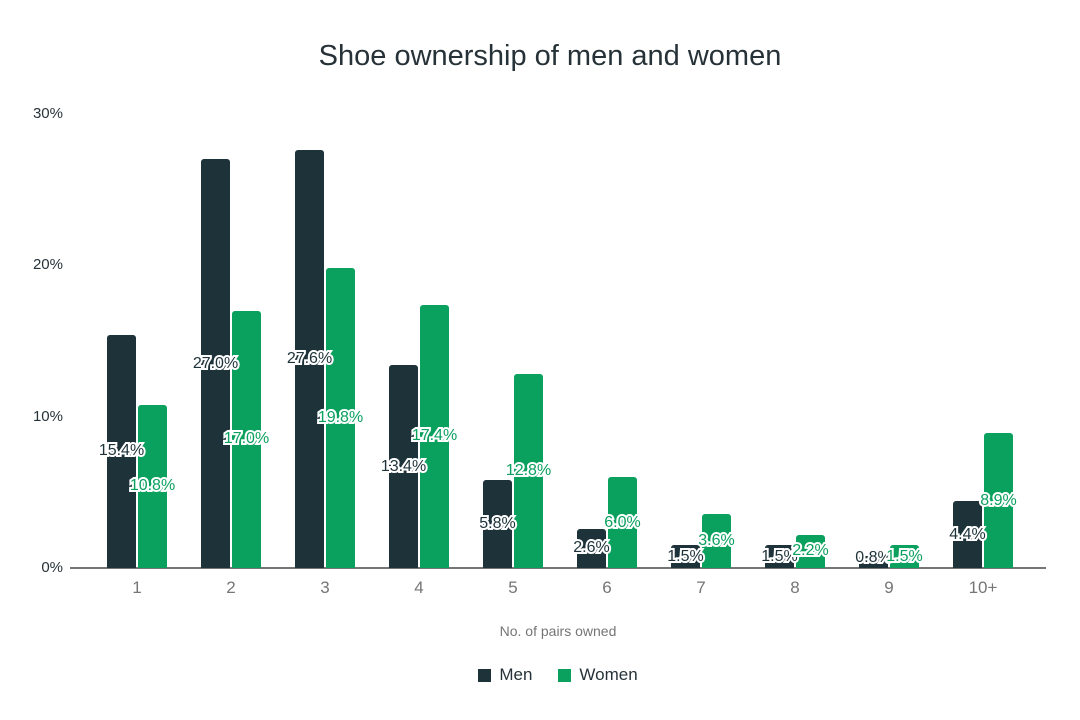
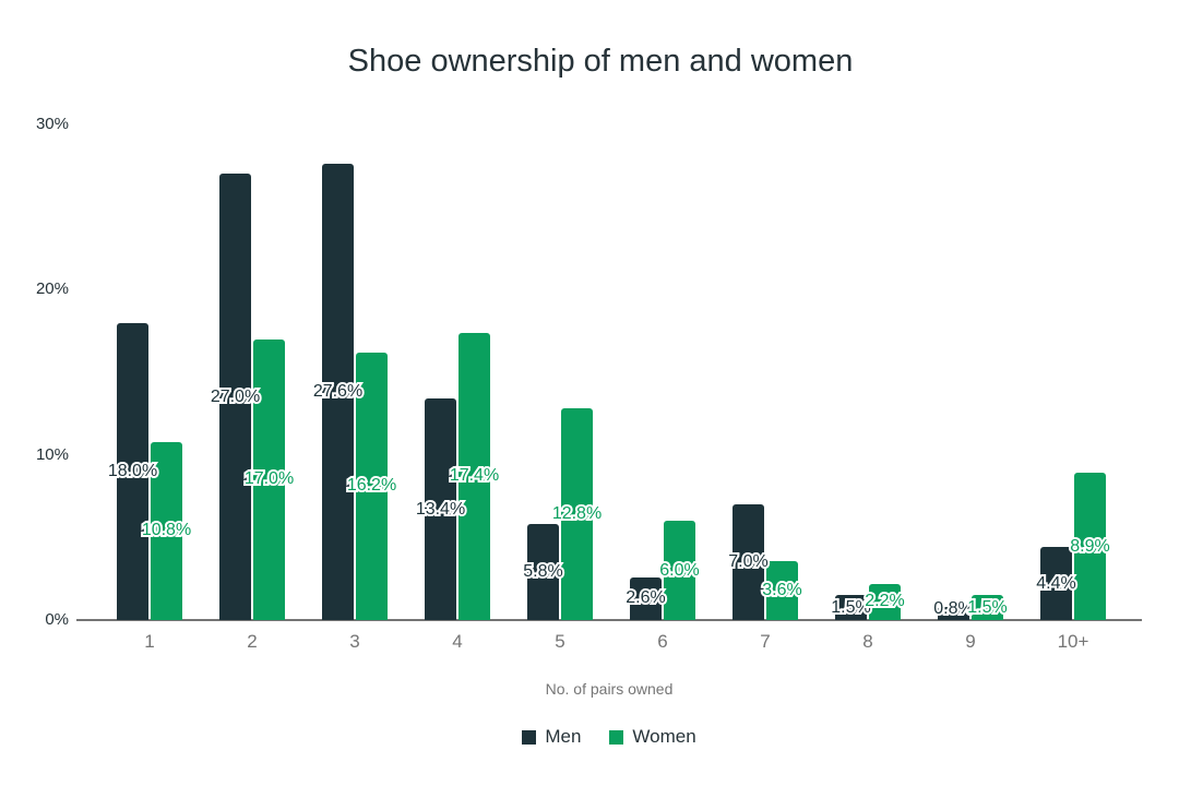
Men/1: 15.4% -> 18.0%
Women/3: 19.8% -> 16.2%
Men/7: 1.5% -> 7.0%
